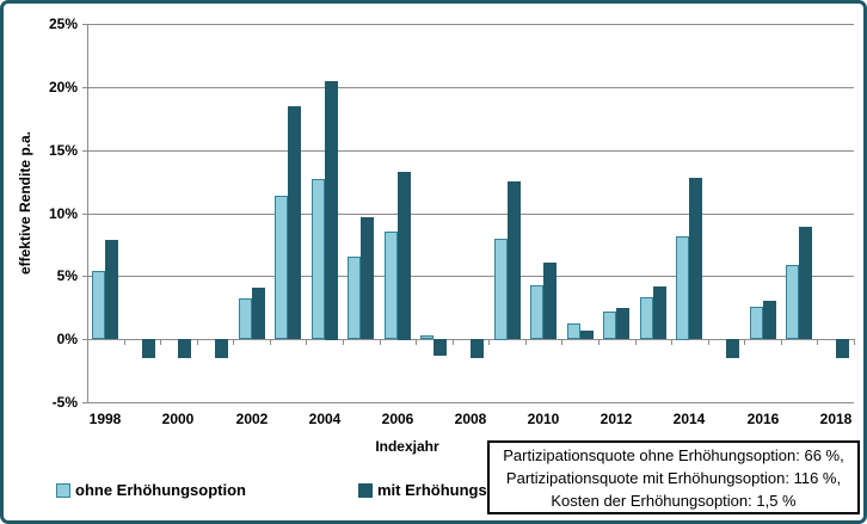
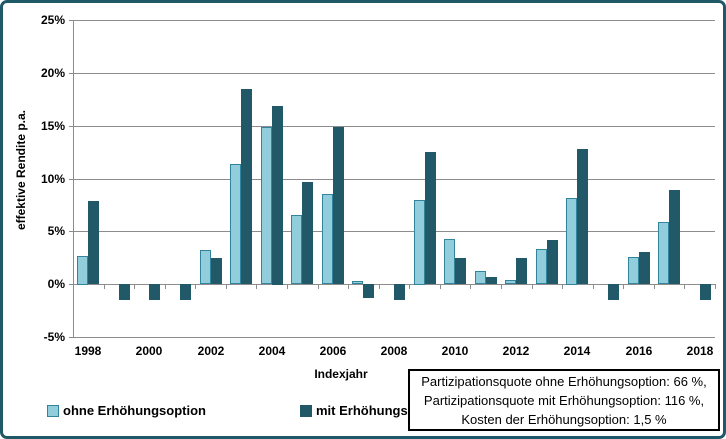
ohne Erhöhungsoption/1998: 5.4% -> 2.7%
mit Erhöhungsoption/2002: 4.1% -> 2.5%
ohne Erhöhungsoption/2004: 12.7% -> 14.9%
mit Erhöhungsoption/2004: 20.5% -> 16.9%
mit Erhöhungsoption/2006: 13.3% -> 14.9%
mit Erhöhungsoption/2010: 6.1% -> 2.5%
ohne Erhöhungsoption/2012: 2.2% -> 0.4%
